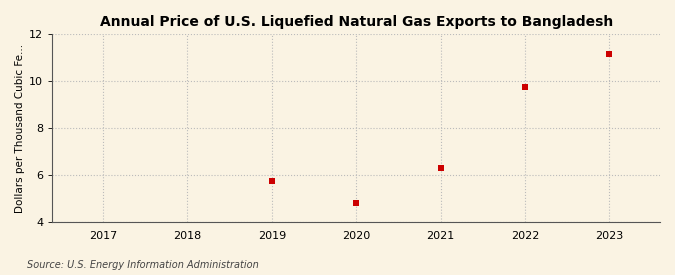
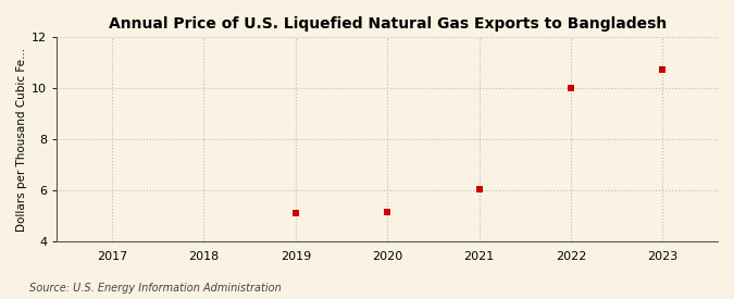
2019: 5.75 -> 5.08
2020: 4.80 -> 5.15
2021: 6.30 -> 6.02
2022: 9.75 -> 10.02
2023: 11.15 -> 10.72
